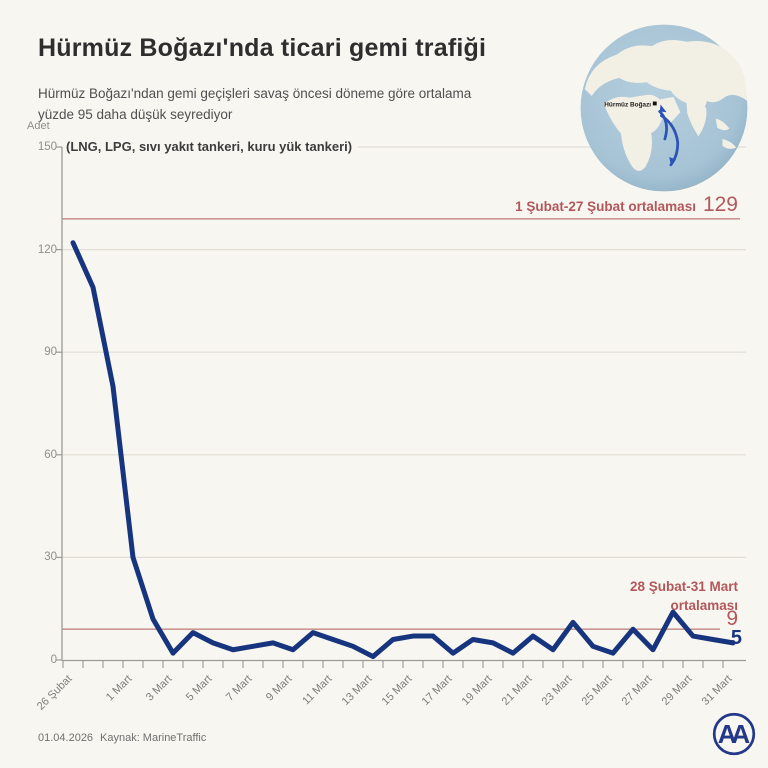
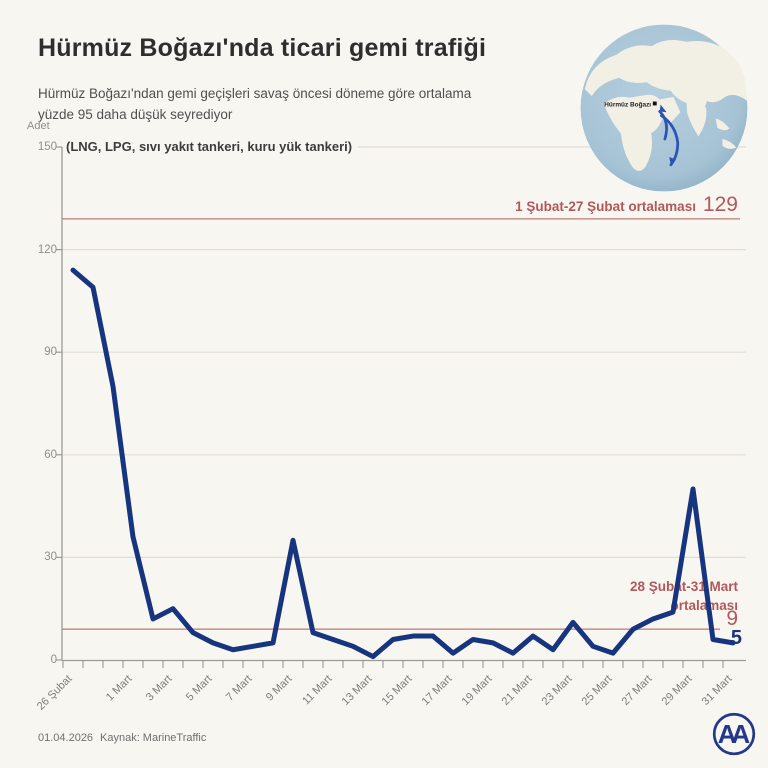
26 Şubat: 122 -> 114
1 Mart: 30 -> 36
3 Mart: 2 -> 15
9 Mart: 3 -> 35
27 Mart: 3 -> 12
29 Mart: 7 -> 50
